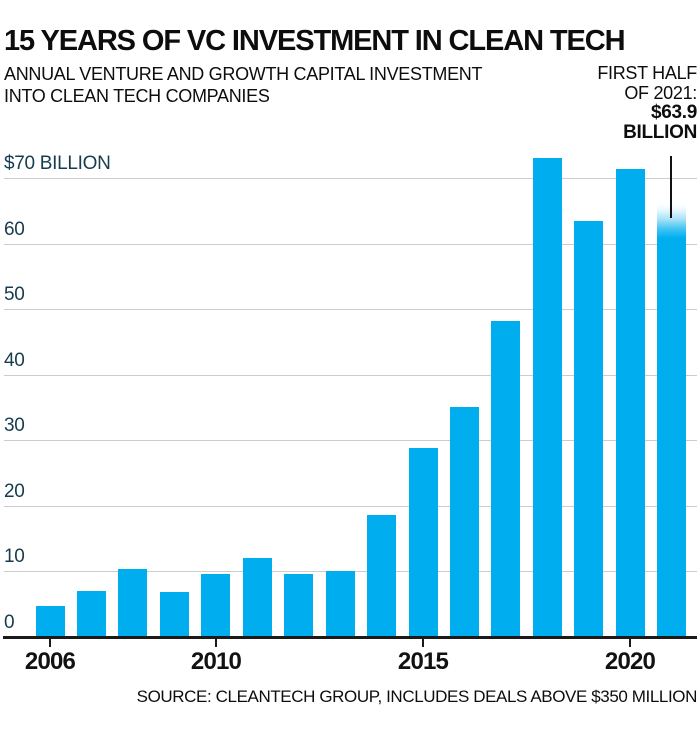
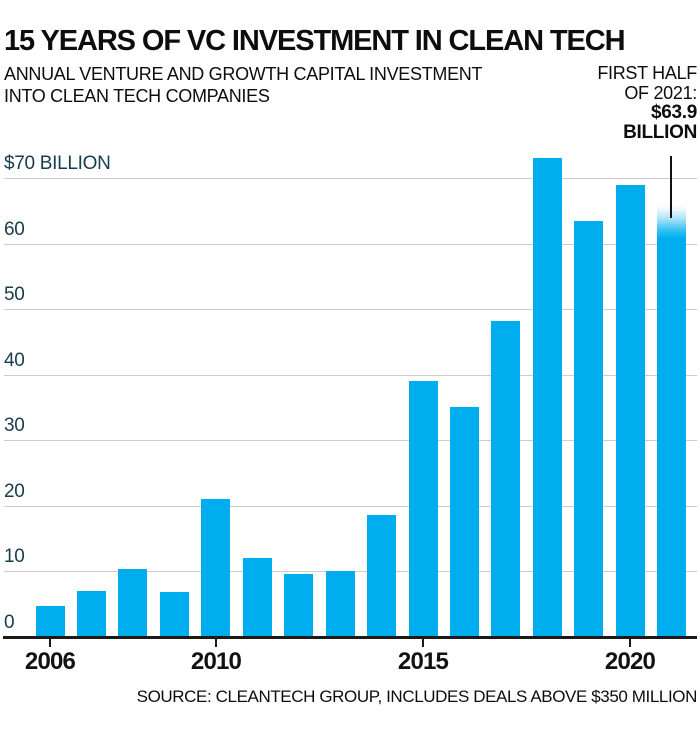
2010: 10 -> 21
2015: 29 -> 39
2020: 71 -> 69
